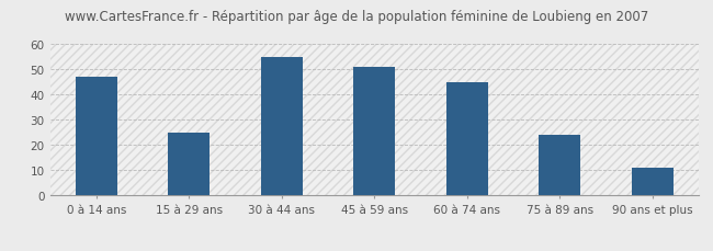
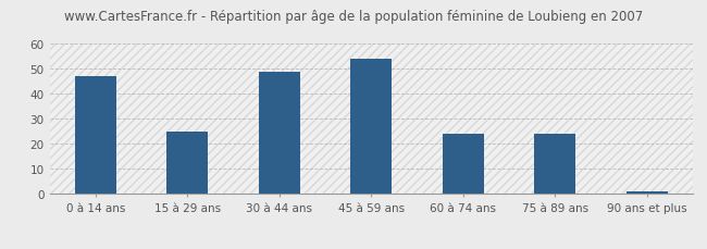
30 à 44 ans: 55 -> 49
45 à 59 ans: 51 -> 54
60 à 74 ans: 45 -> 24
90 ans et plus: 11 -> 1
